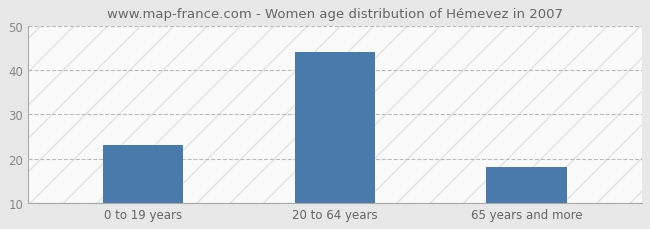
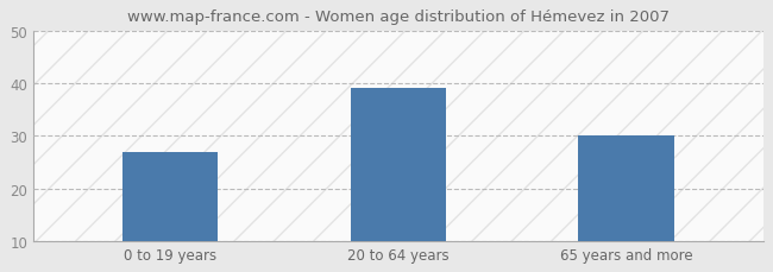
0 to 19 years: 23 -> 27
20 to 64 years: 44 -> 39
65 years and more: 18 -> 30
